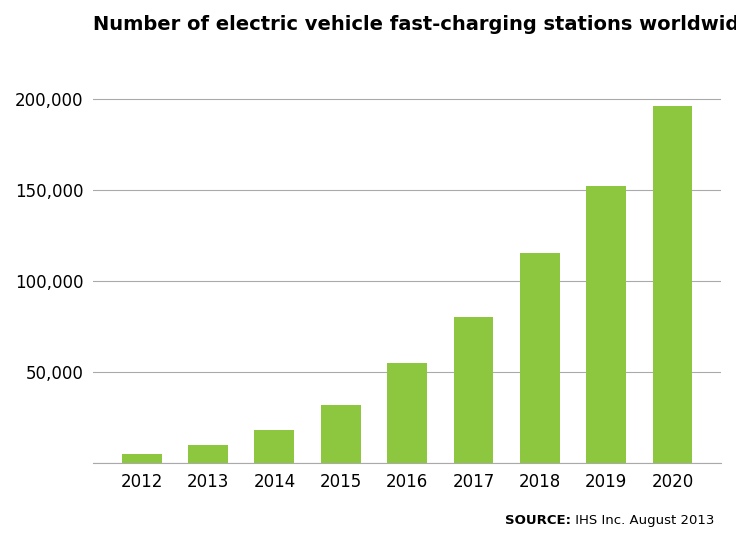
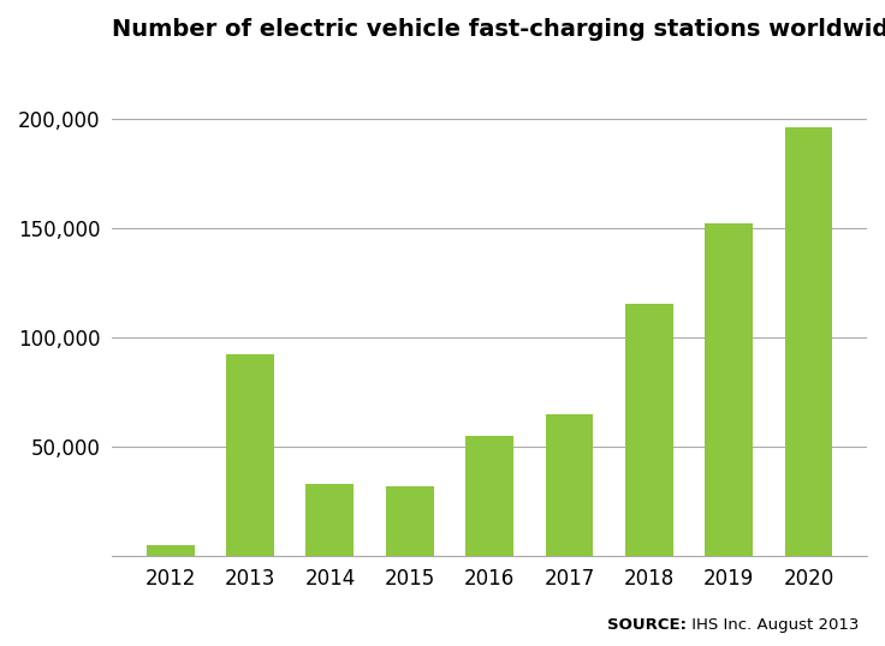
2013: 10,000 -> 92,000
2014: 18,000 -> 33,000
2017: 80,000 -> 65,000
